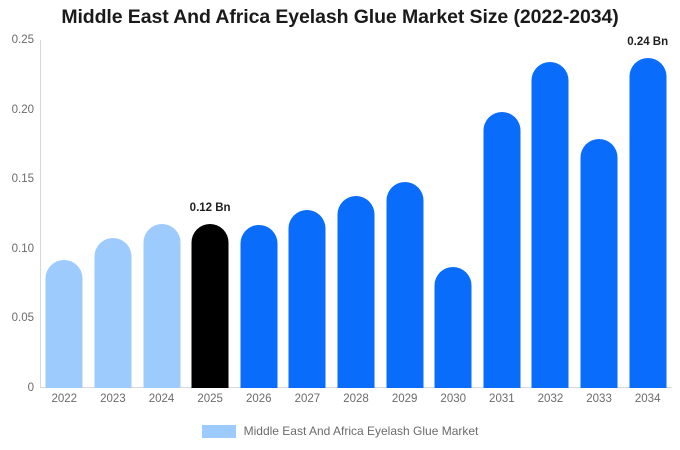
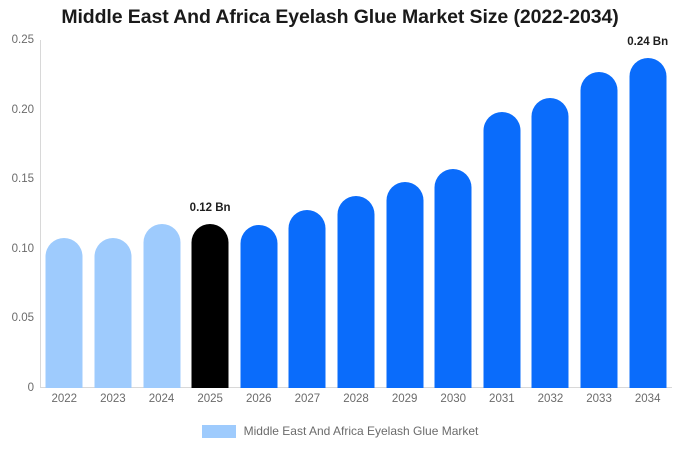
2022: 0.092 -> 0.108
2030: 0.087 -> 0.157
2032: 0.234 -> 0.208
2033: 0.179 -> 0.227
